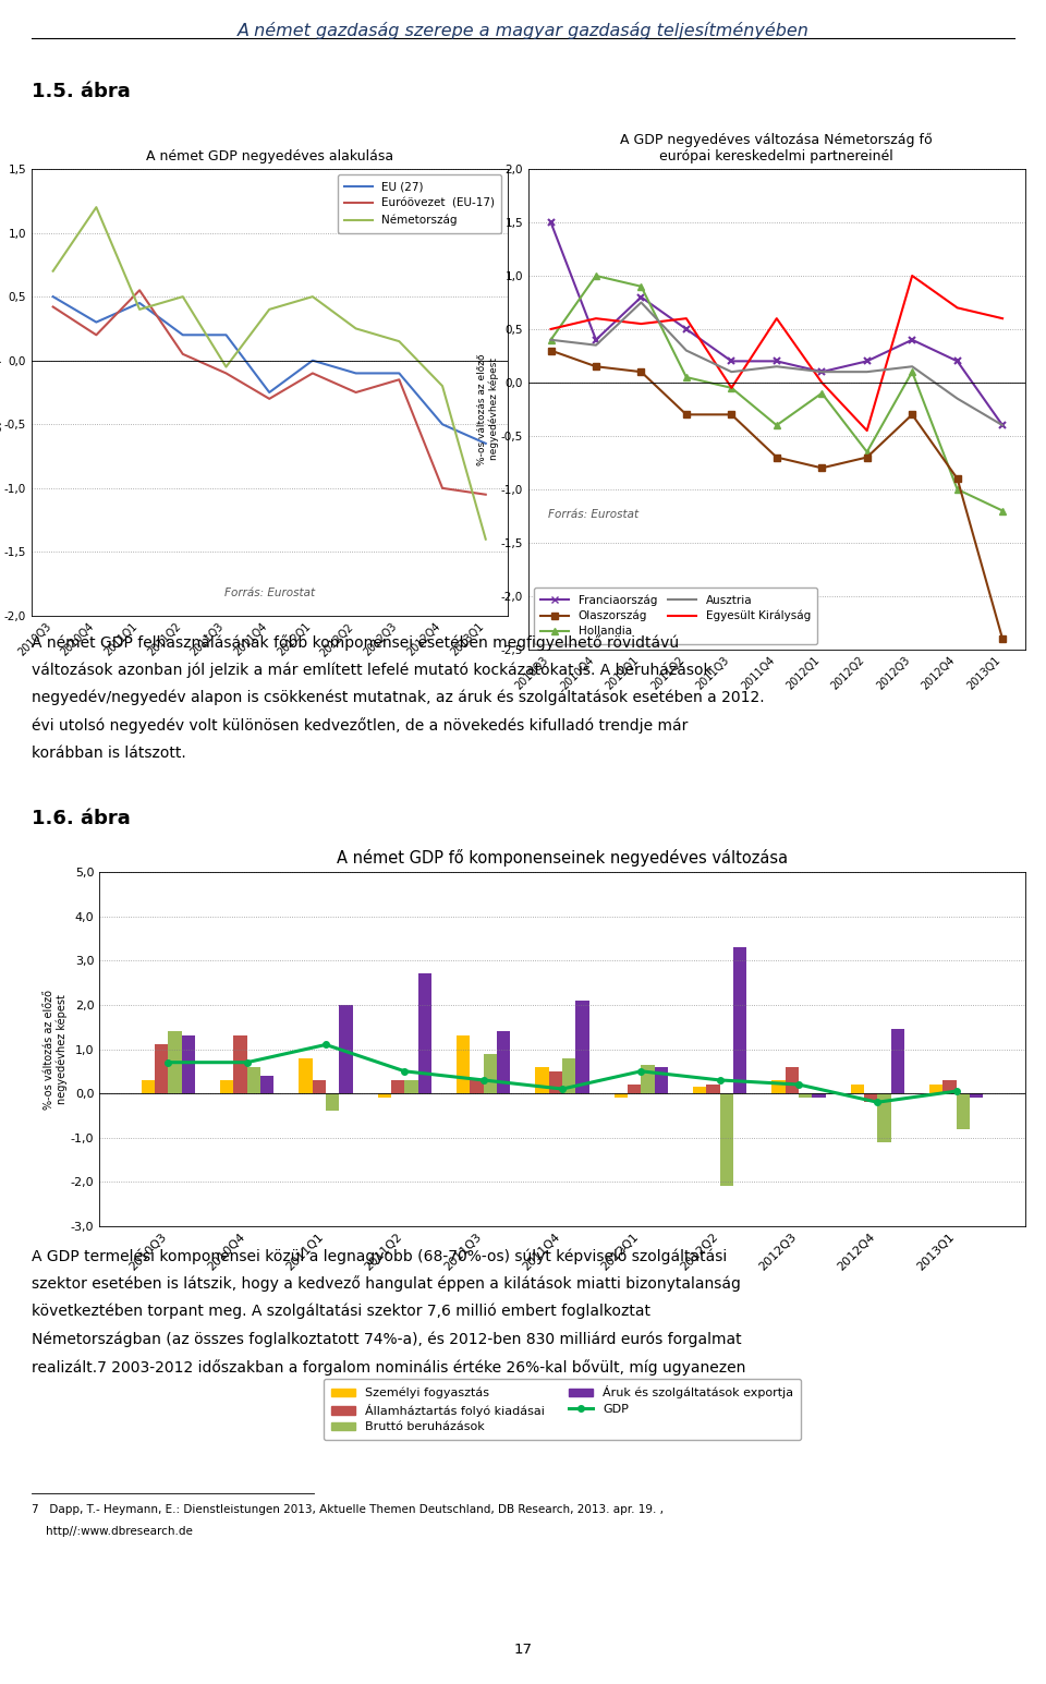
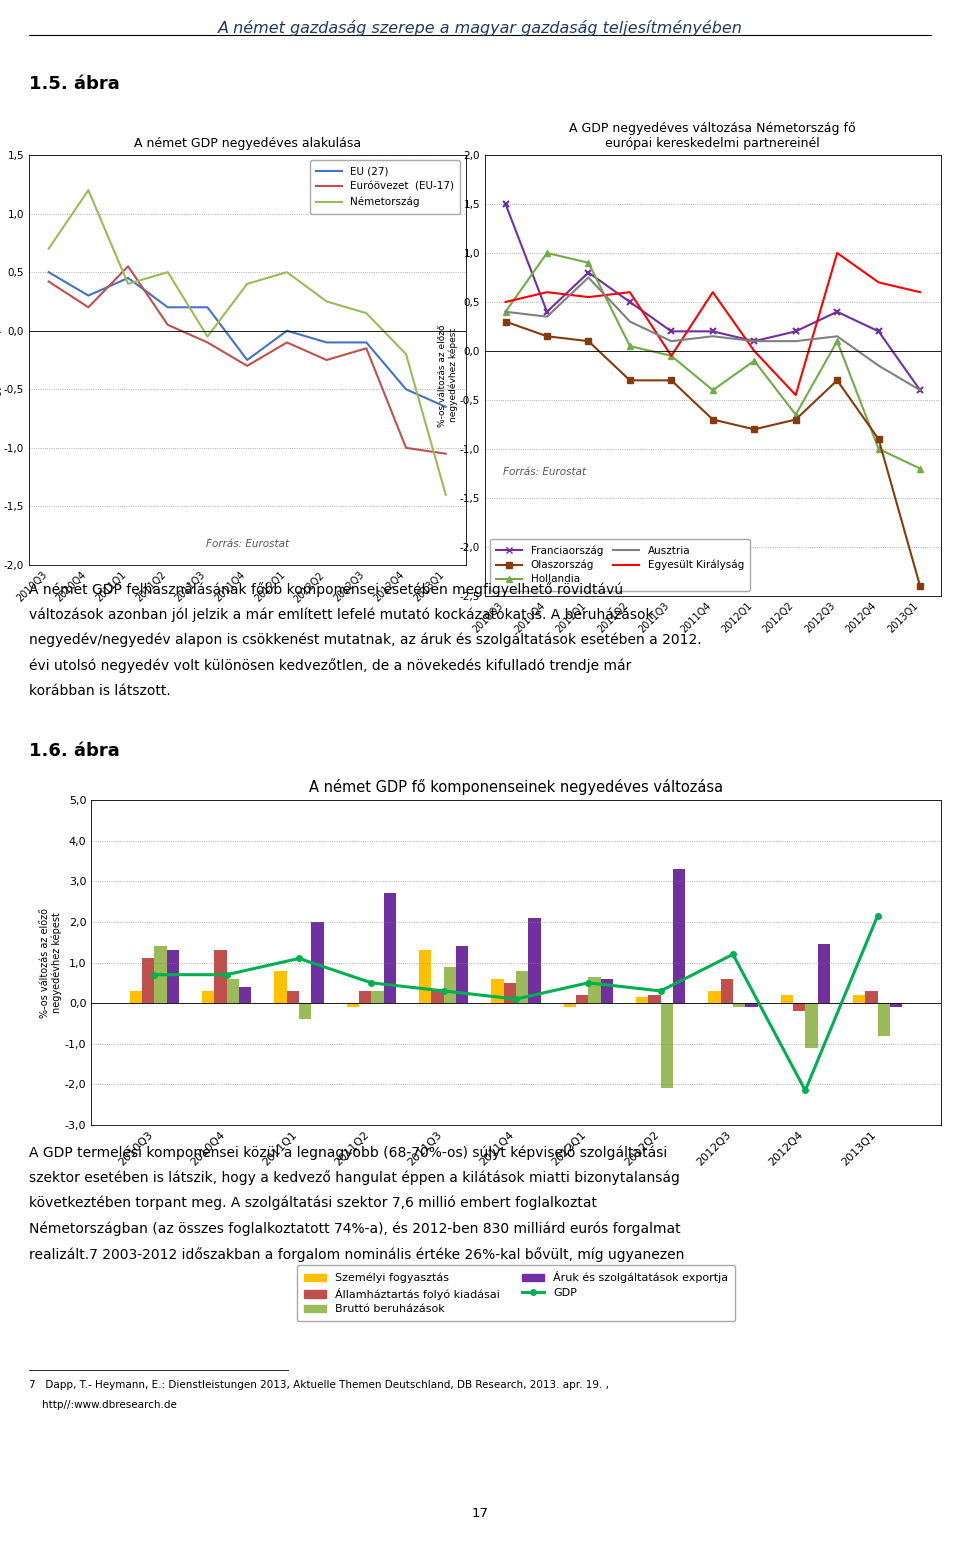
A német GDP fő komponenseinek negyedéves változása/GDP/2012Q3: 0,20 -> 1,20
A német GDP fő komponenseinek negyedéves változása/GDP/2012Q4: -0,20 -> -2,15
A német GDP fő komponenseinek negyedéves változása/GDP/2013Q1: 0,05 -> 2,15
